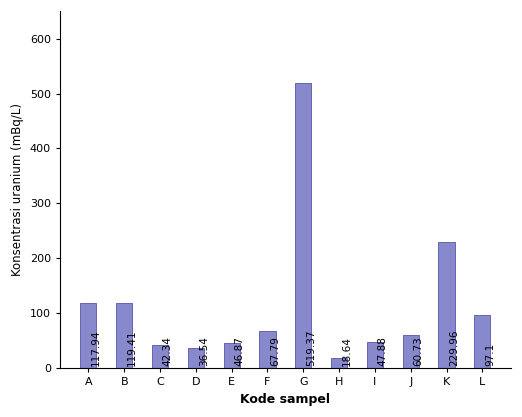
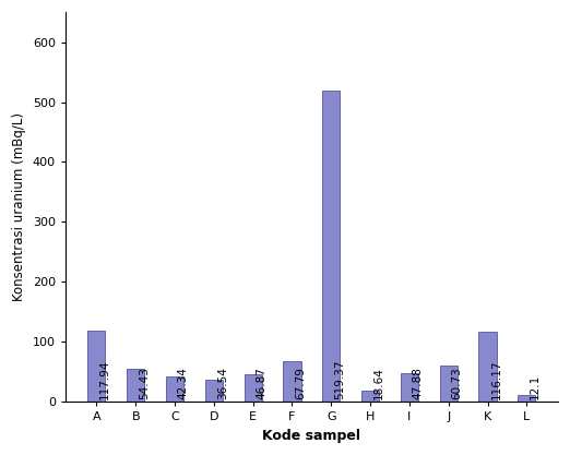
B: 119.41 -> 54.43
K: 229.96 -> 116.17
L: 97.1 -> 12.1
